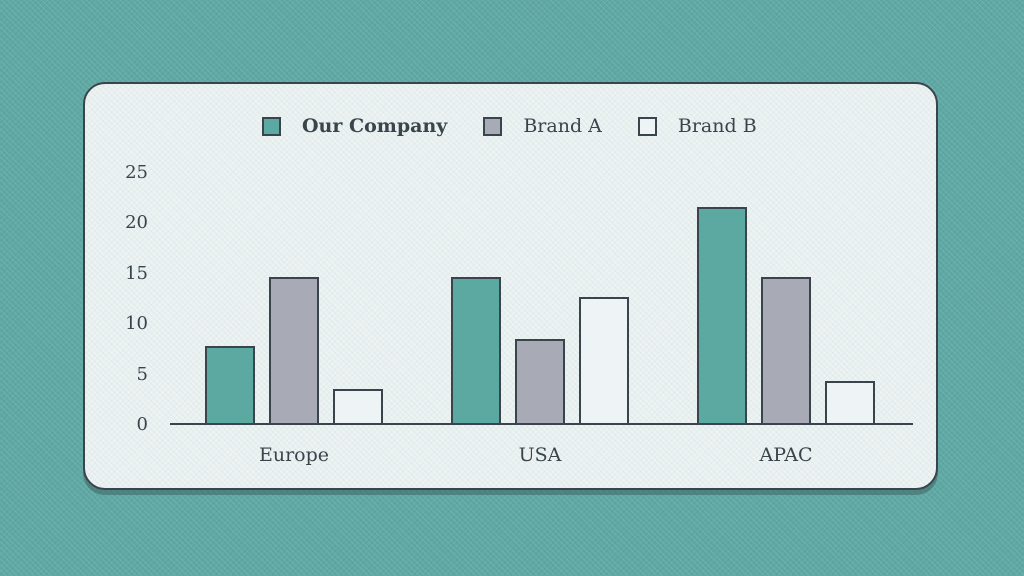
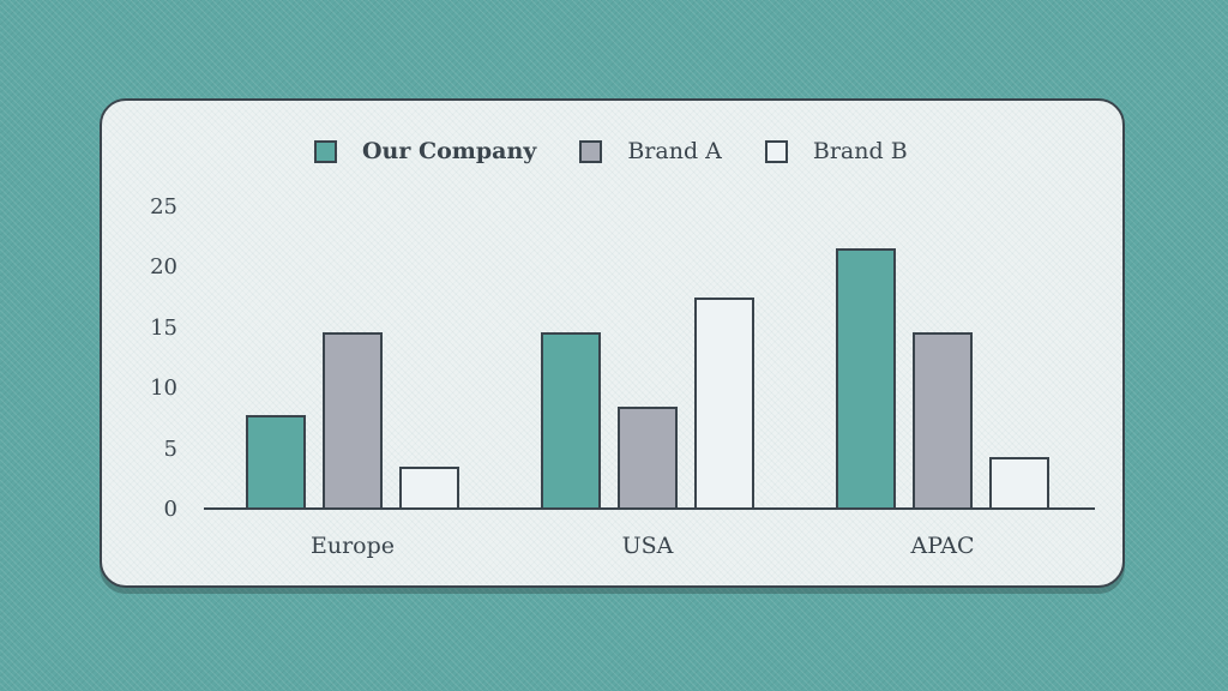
Brand B/USA: 12.7 -> 17.6
